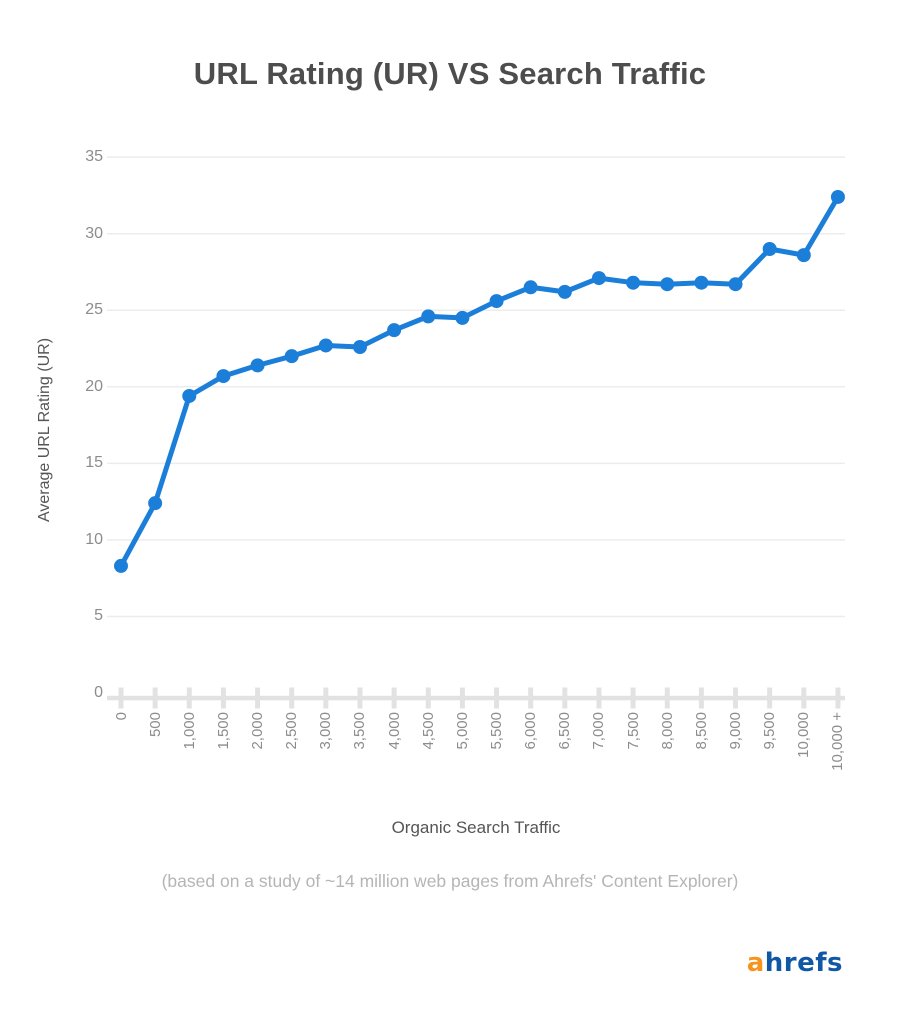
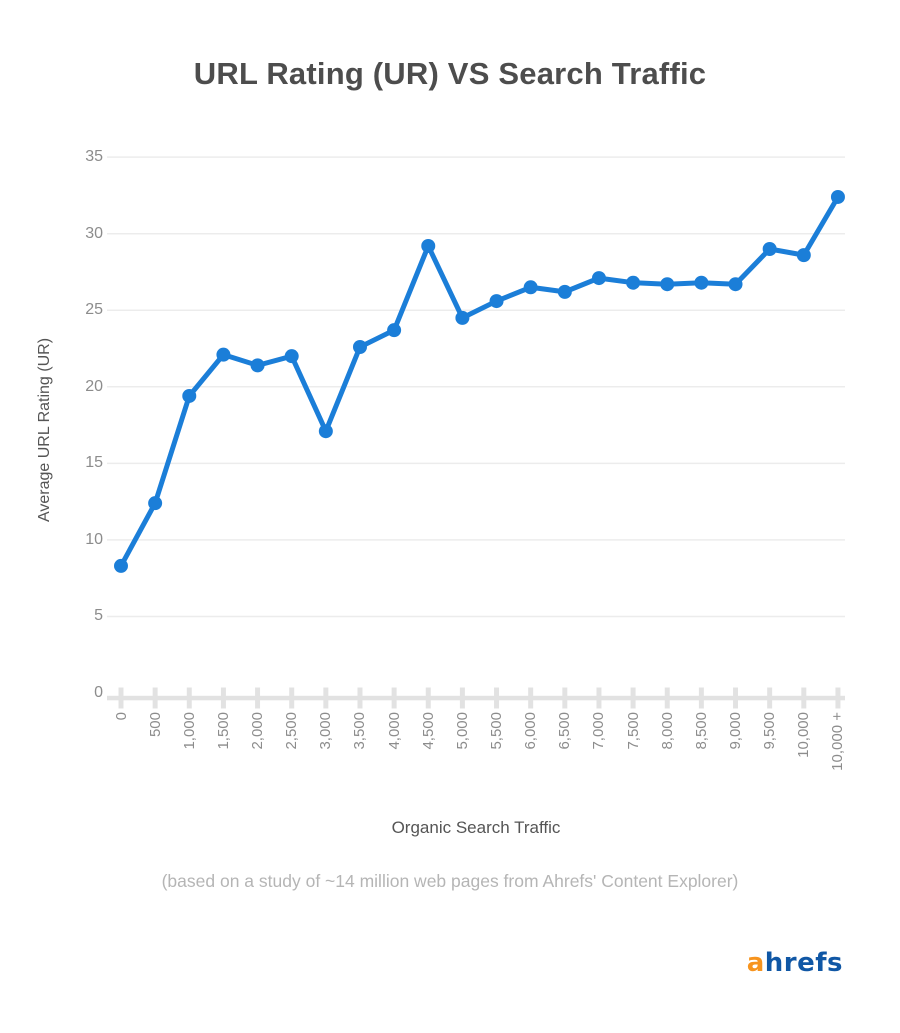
1,500: 20.7 -> 22.1
3,000: 22.7 -> 17.1
4,500: 24.6 -> 29.2
